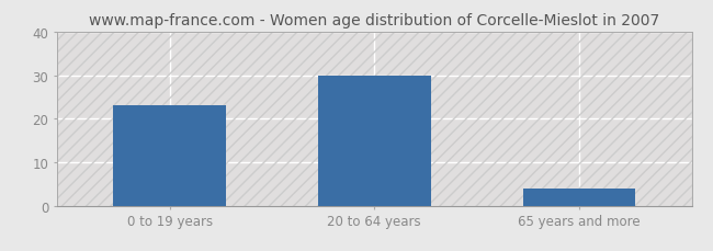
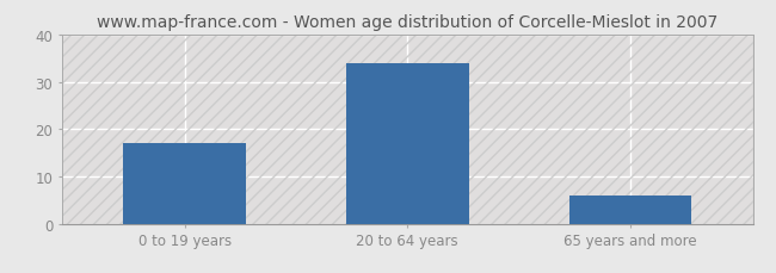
0 to 19 years: 23 -> 17
20 to 64 years: 30 -> 34
65 years and more: 4 -> 6
